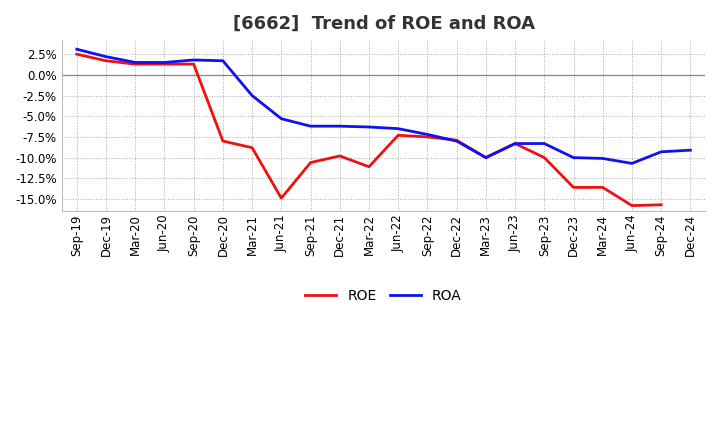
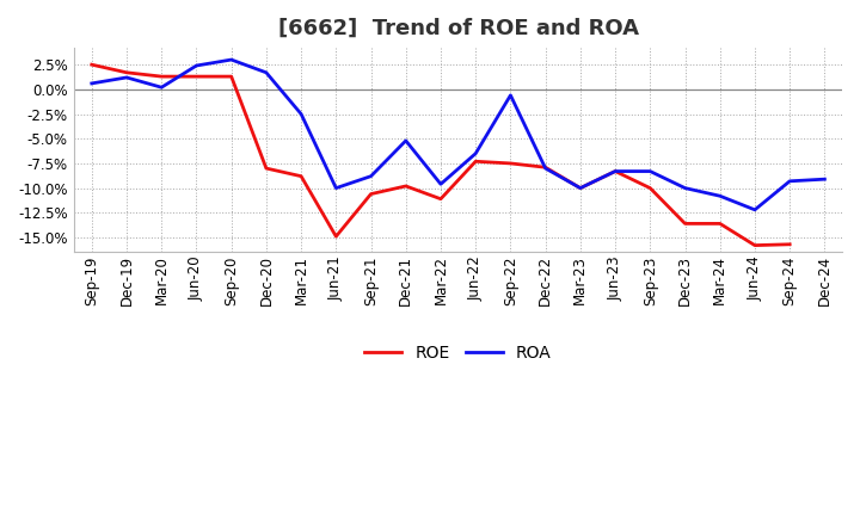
ROA/Sep-19: 3.1% -> 0.6%
ROA/Dec-19: 2.2% -> 1.2%
ROA/Mar-20: 1.5% -> 0.2%
ROA/Jun-20: 1.5% -> 2.4%
ROA/Sep-20: 1.8% -> 3.0%
ROA/Jun-21: -5.3% -> -10.0%
ROA/Sep-21: -6.2% -> -8.8%
ROA/Dec-21: -6.2% -> -5.2%
ROA/Mar-22: -6.3% -> -9.6%
ROA/Sep-22: -7.2% -> -0.6%
ROA/Mar-24: -10.1% -> -10.8%
ROA/Jun-24: -10.7% -> -12.2%
